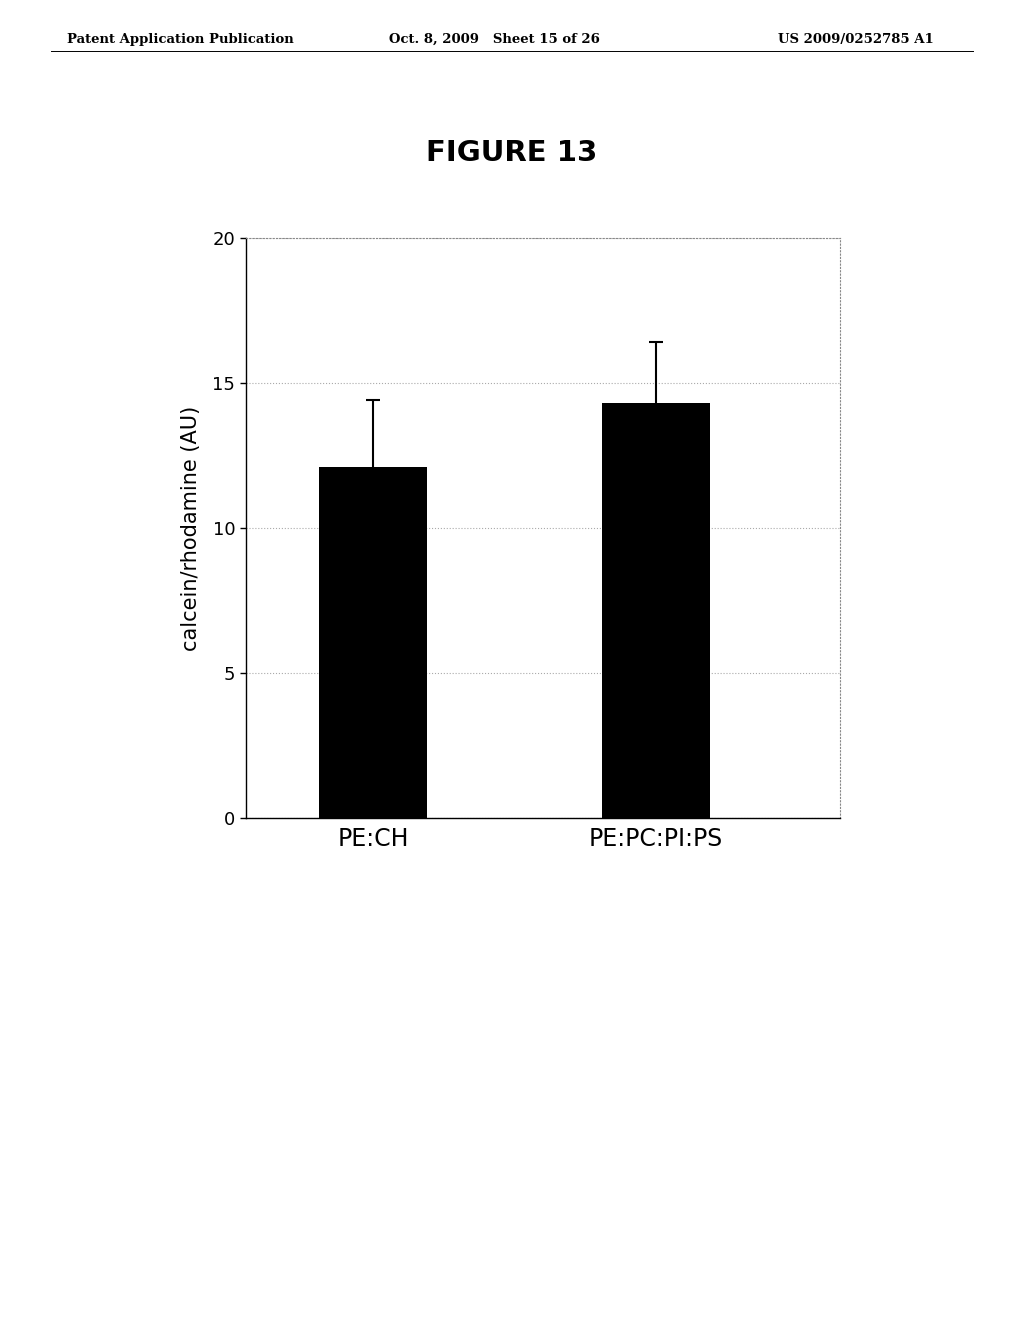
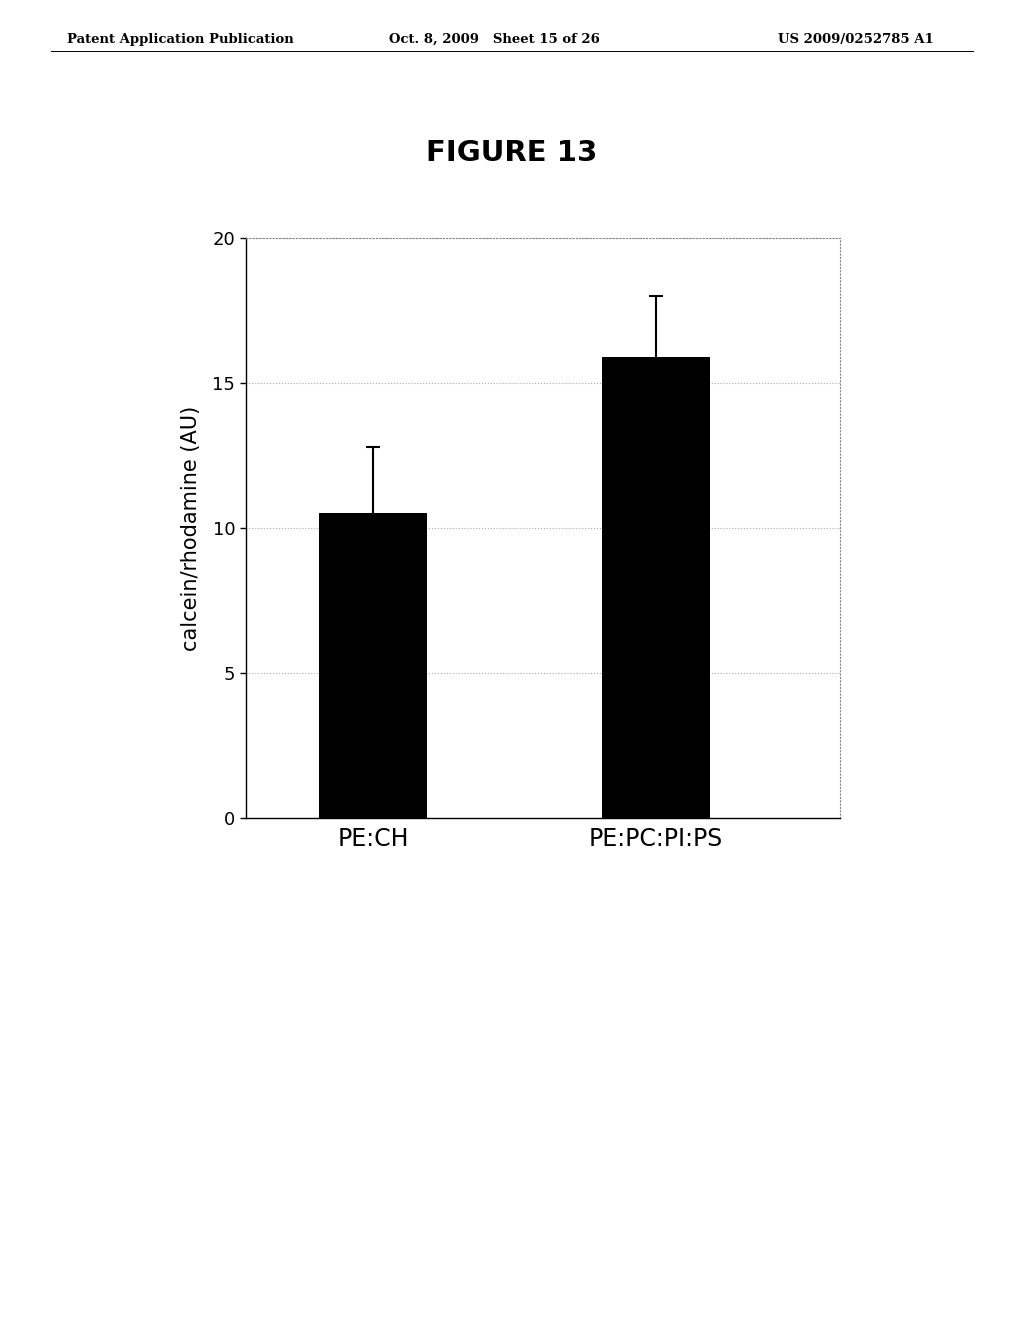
PE:CH: 12.1 -> 10.5
PE:PC:PI:PS: 14.3 -> 15.9
